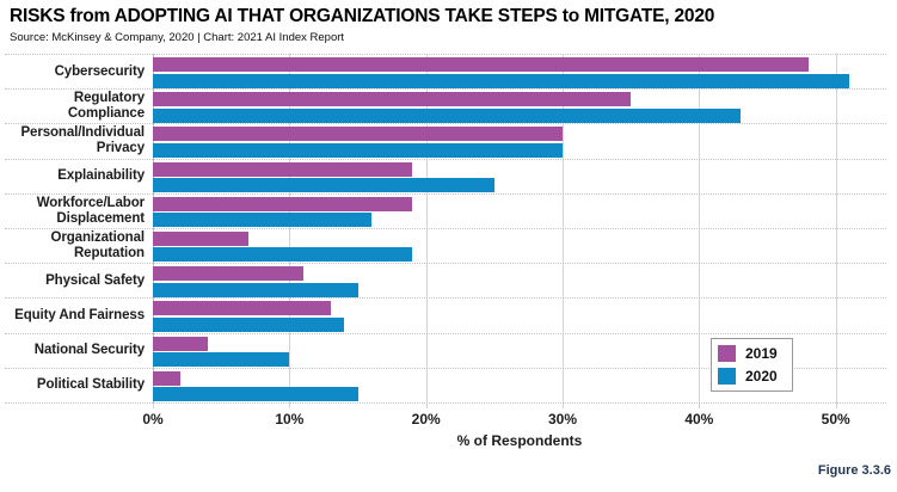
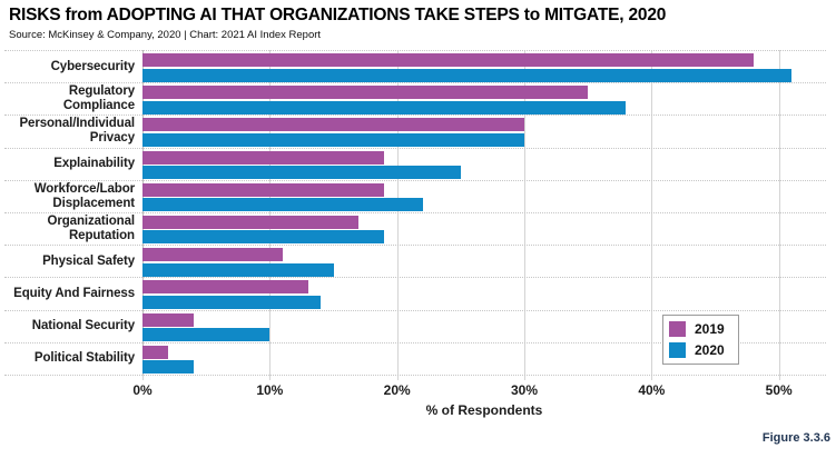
2020/Regulatory Compliance: 43% -> 38%
2020/Workforce/Labor Displacement: 16% -> 22%
2019/Organizational Reputation: 7% -> 17%
2020/Political Stability: 15% -> 4%
